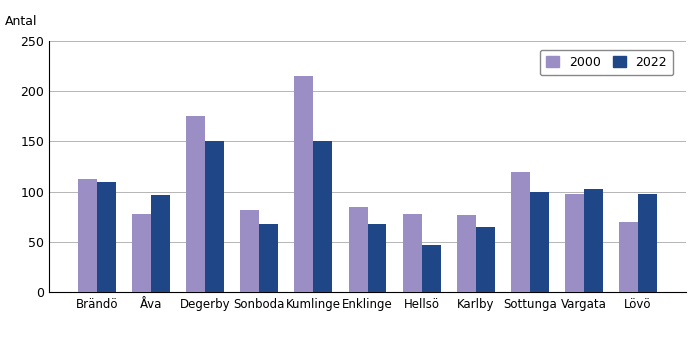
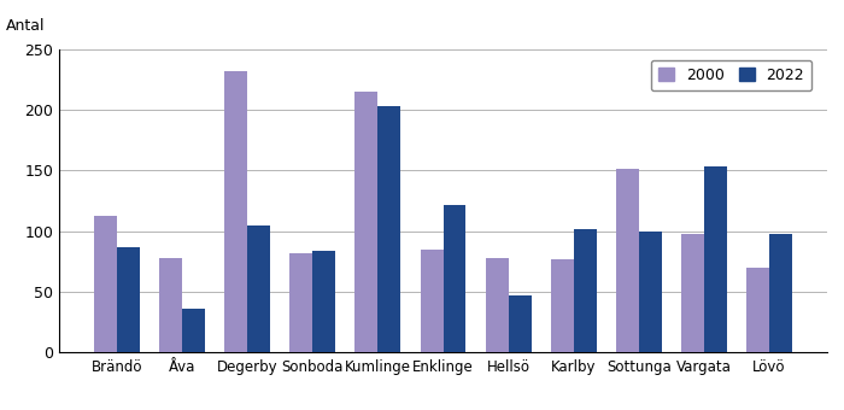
2022/Brändö: 110 -> 87
2022/Åva: 97 -> 36
2000/Degerby: 175 -> 232
2022/Degerby: 150 -> 105
2022/Sonboda: 68 -> 84
2022/Kumlinge: 150 -> 203
2022/Enklinge: 68 -> 122
2022/Karlby: 65 -> 102
2000/Sottunga: 120 -> 151
2022/Vargata: 103 -> 153
